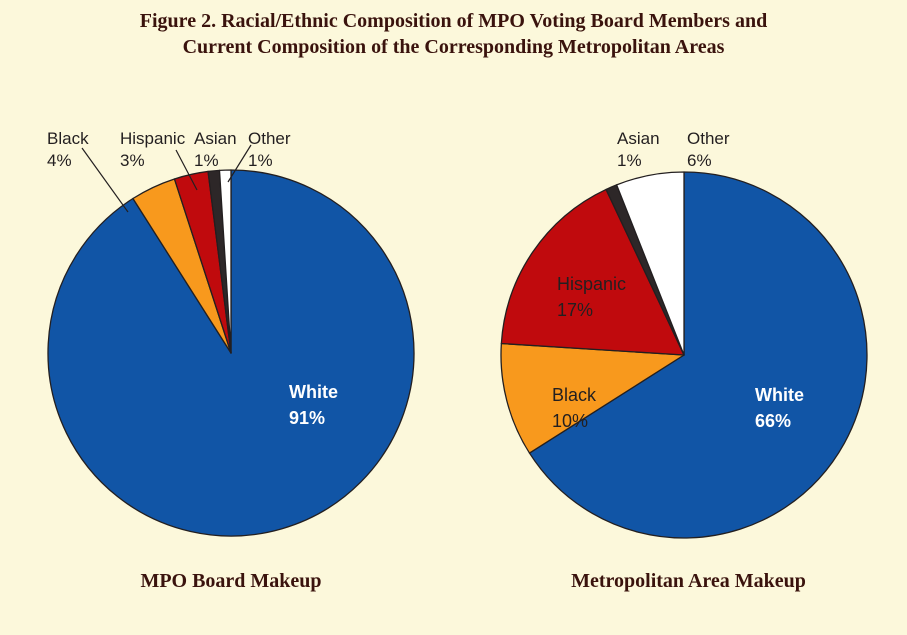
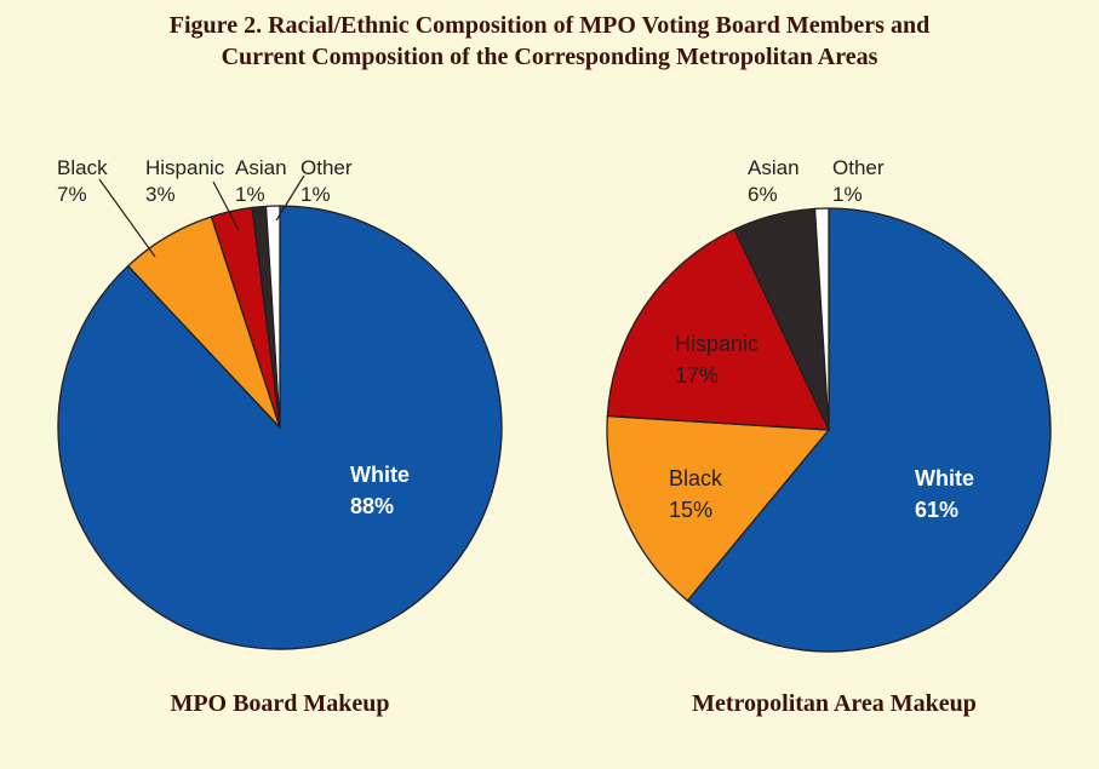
MPO Board Makeup/White: 91% -> 88%
MPO Board Makeup/Black: 4% -> 7%
Metropolitan Area Makeup/White: 66% -> 61%
Metropolitan Area Makeup/Black: 10% -> 15%
Metropolitan Area Makeup/Asian: 1% -> 6%
Metropolitan Area Makeup/Other: 6% -> 1%
